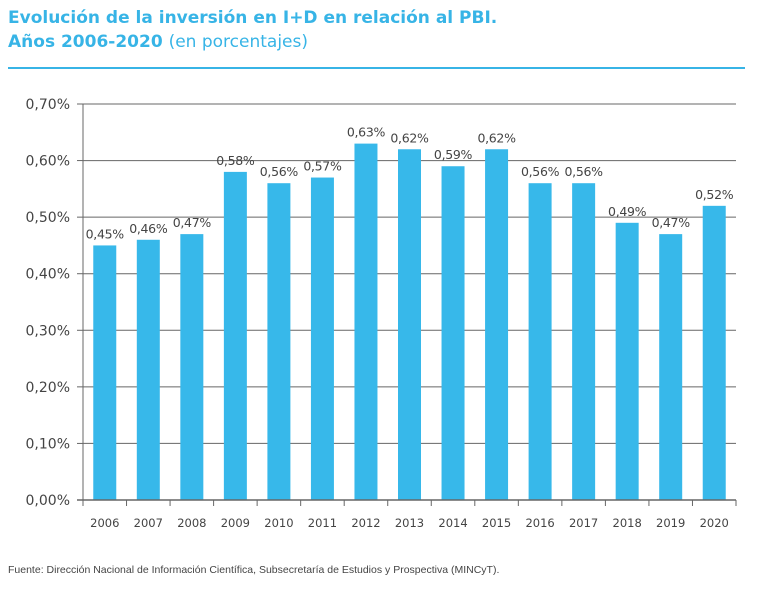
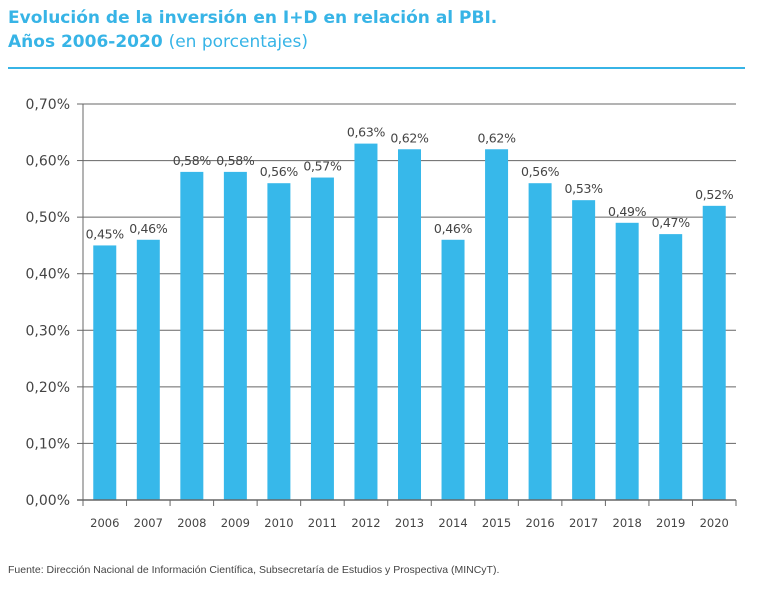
2008: 0,47% -> 0,58%
2014: 0,59% -> 0,46%
2017: 0,56% -> 0,53%
